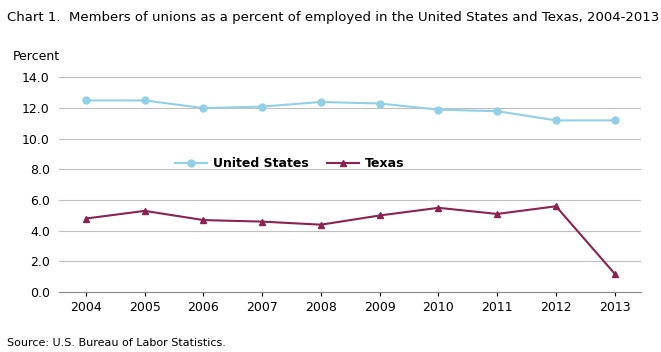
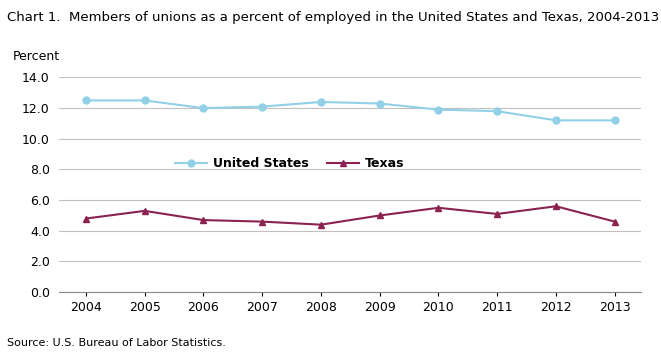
Texas/2013: 1.2 -> 4.6
